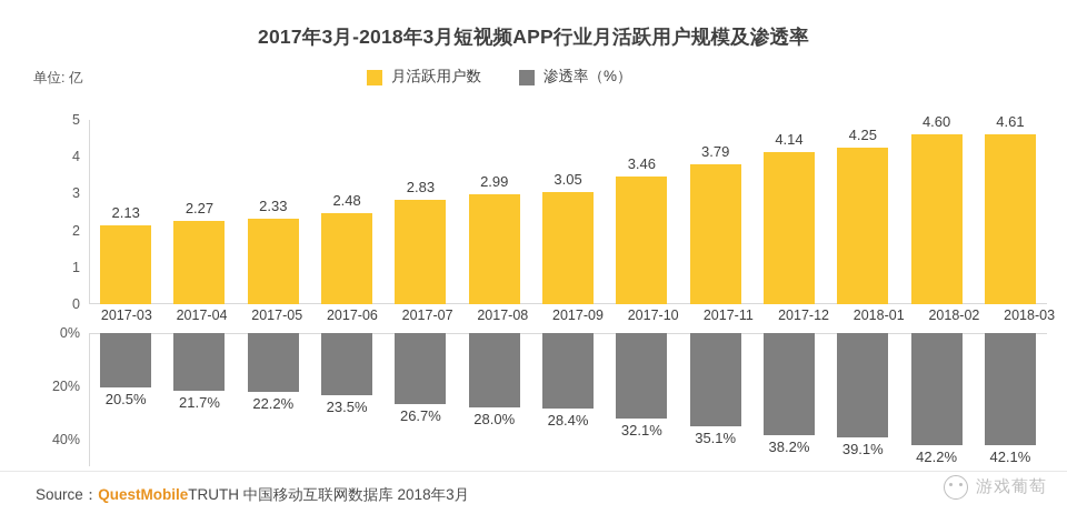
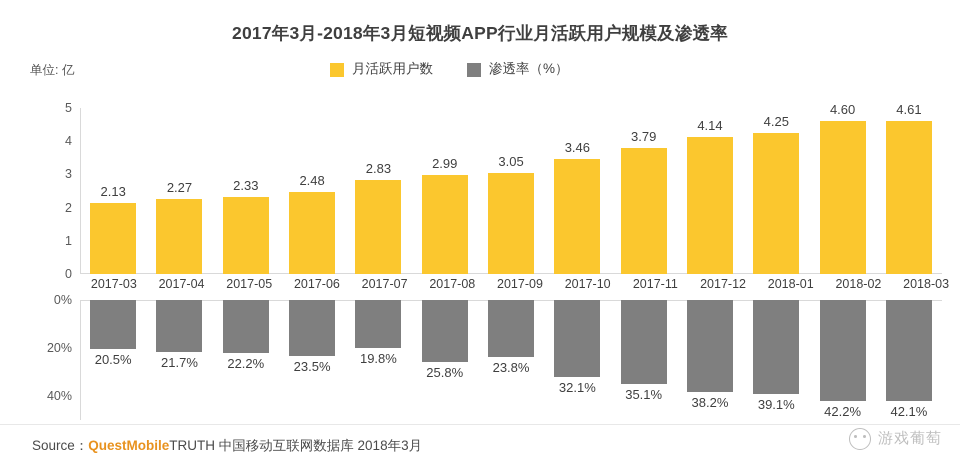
渗透率（%）/2017-07: 26.7% -> 19.8%
渗透率（%）/2017-08: 28.0% -> 25.8%
渗透率（%）/2017-09: 28.4% -> 23.8%
